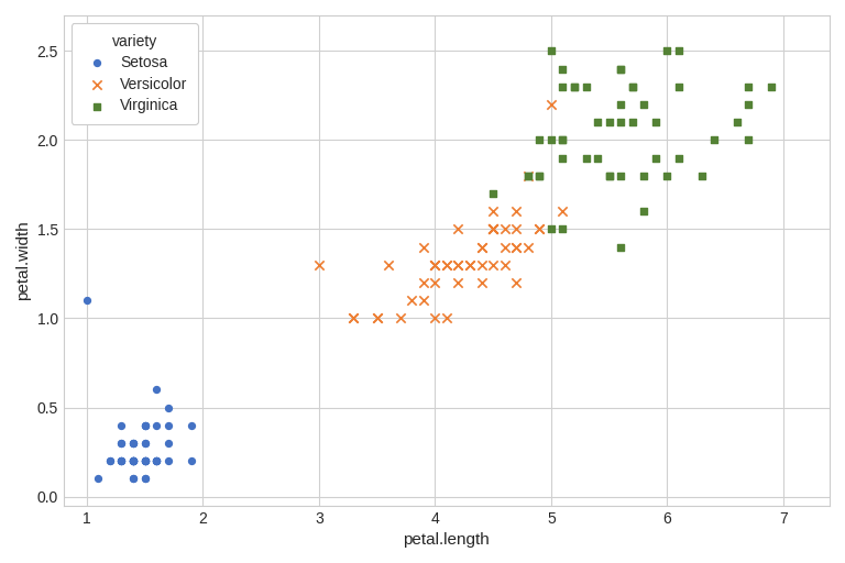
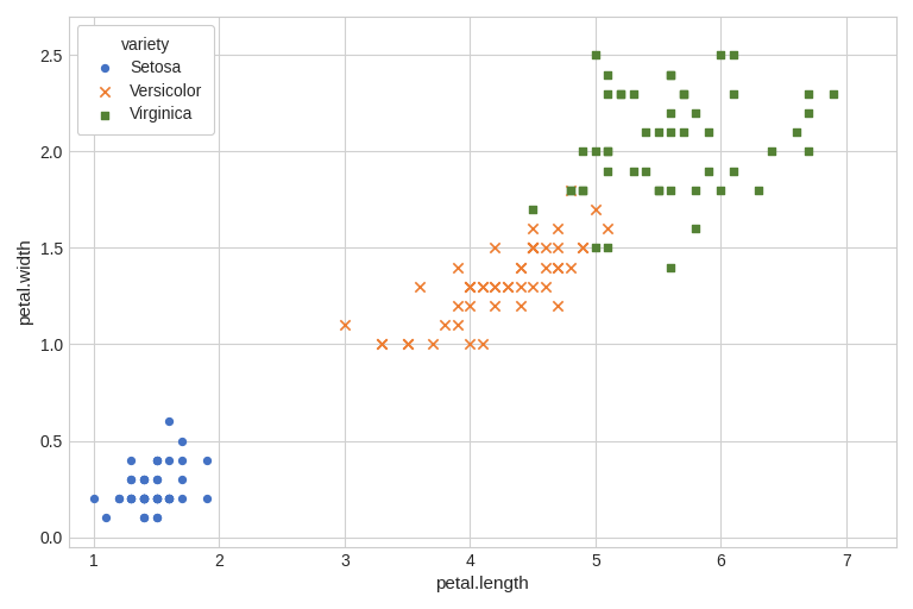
Setosa/1: 1.1 -> 0.2
Versicolor/3: 1.3 -> 1.1
Versicolor/5: 2.2 -> 1.7
